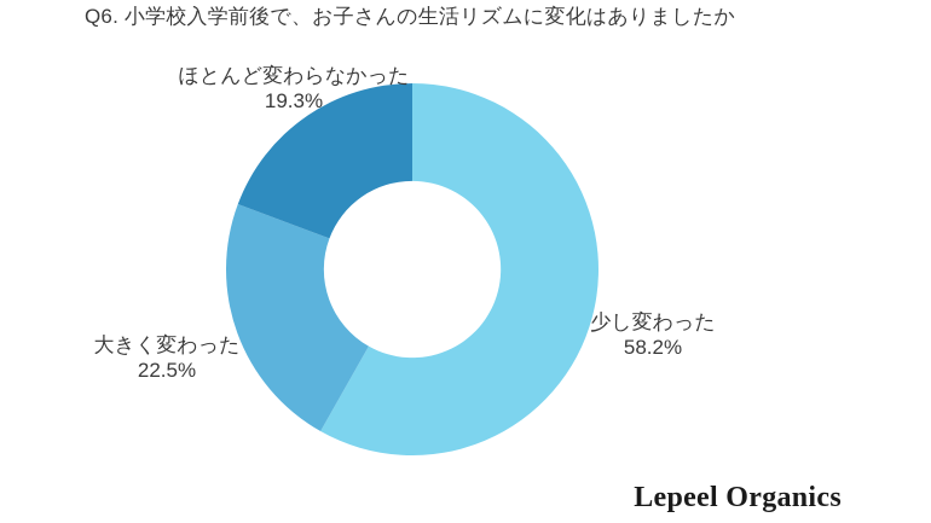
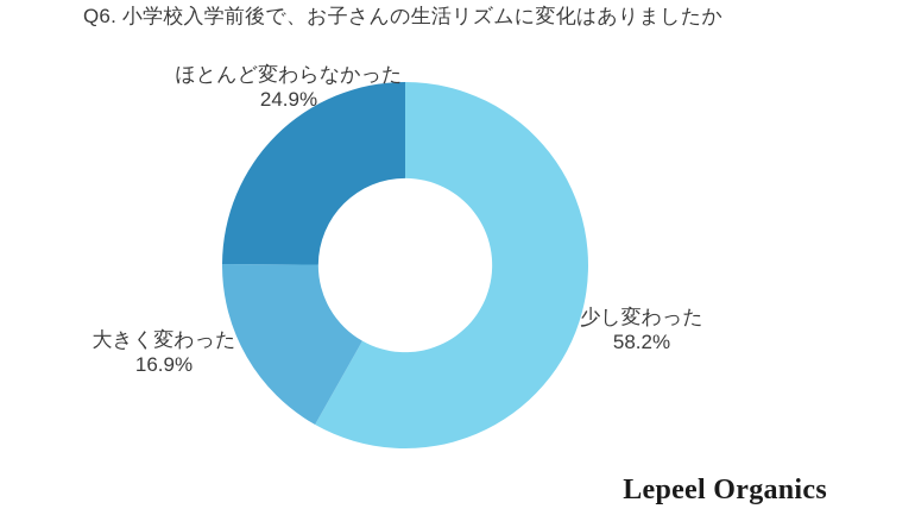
大きく変わった: 22.5% -> 16.9%
ほとんど変わらなかった: 19.3% -> 24.9%
